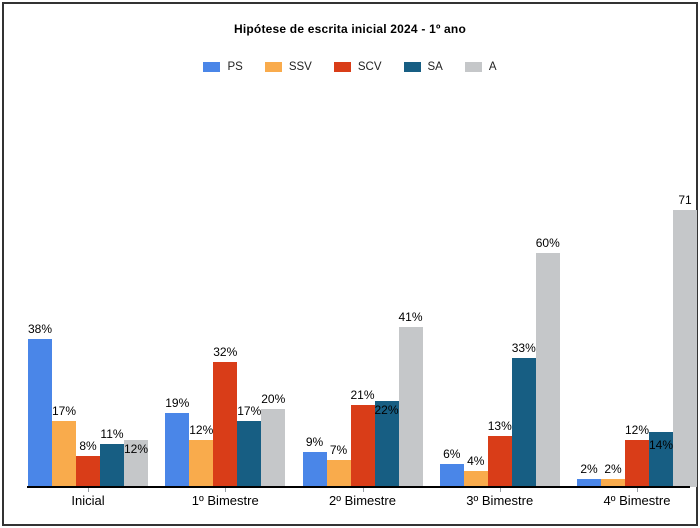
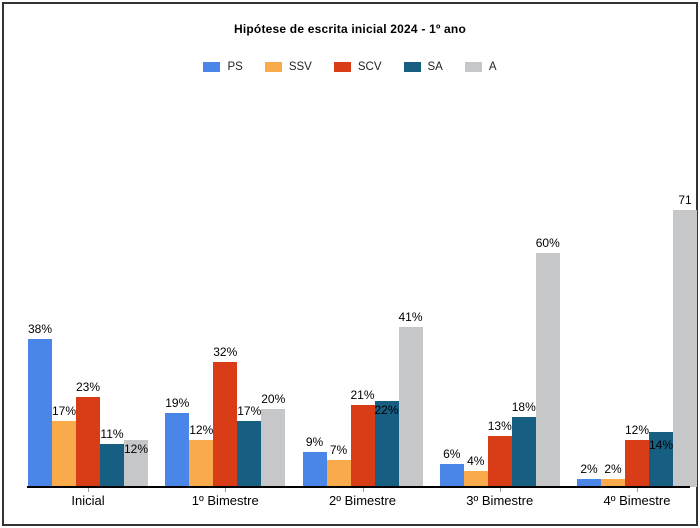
SCV/Inicial: 8% -> 23%
SA/3º Bimestre: 33% -> 18%
